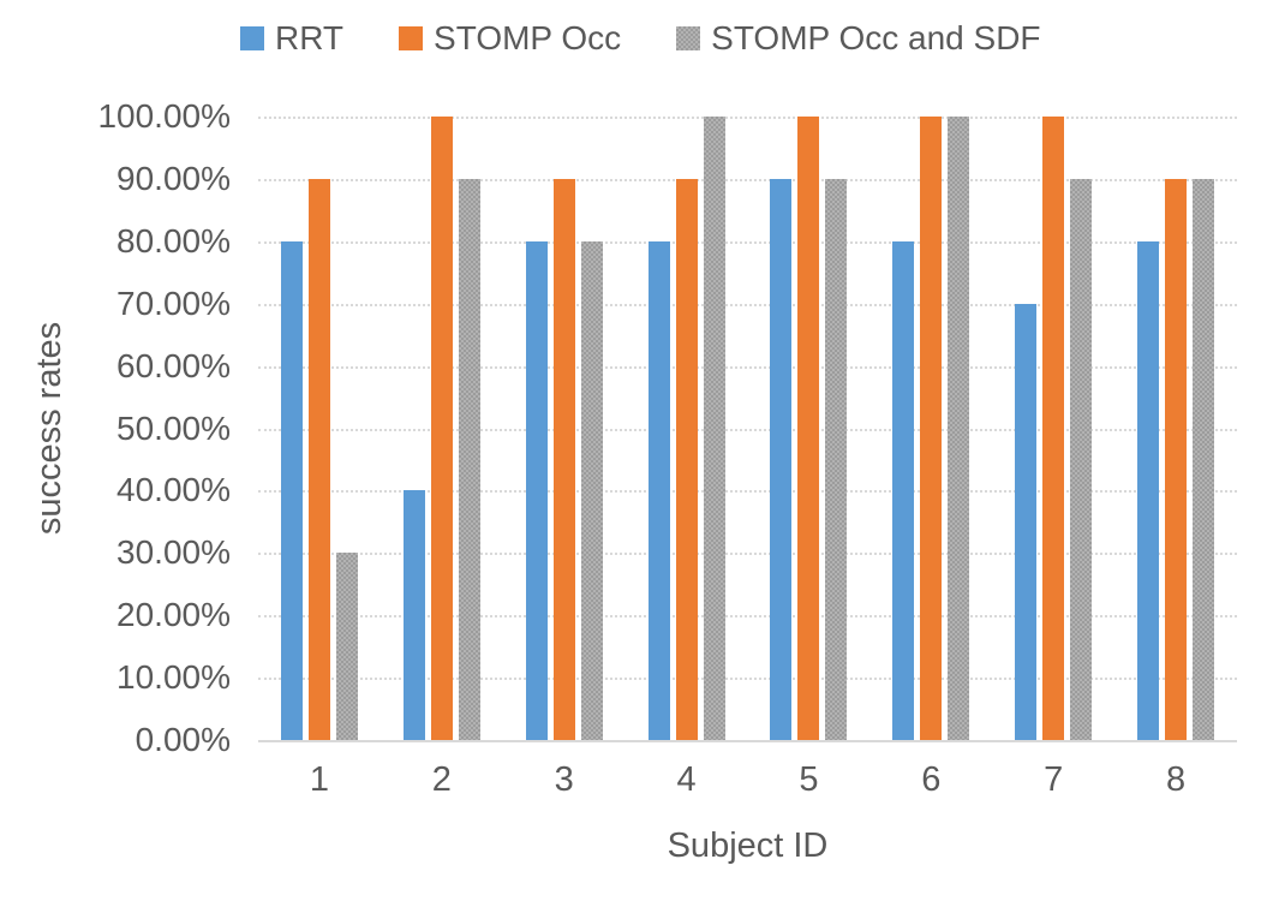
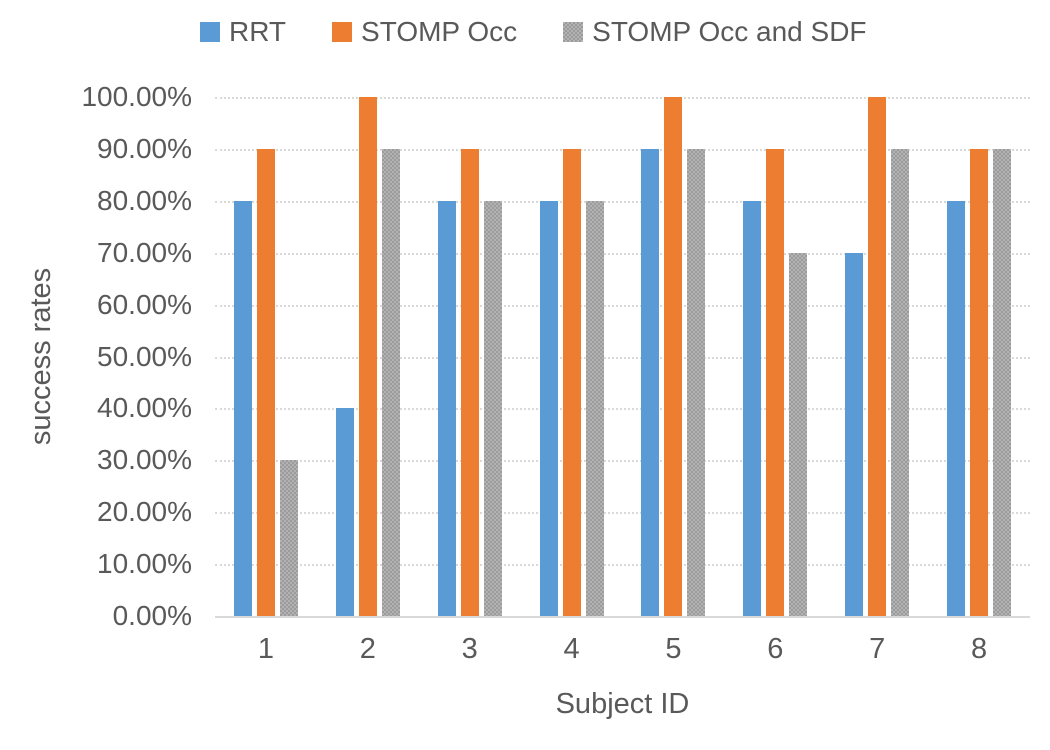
STOMP Occ and SDF/4: 100% -> 80%
STOMP Occ/6: 100% -> 90%
STOMP Occ and SDF/6: 100% -> 70%
